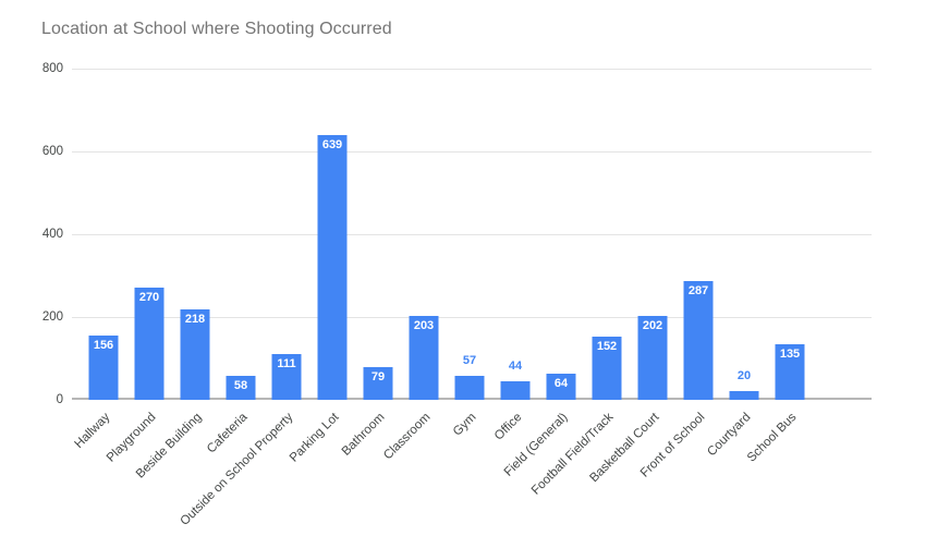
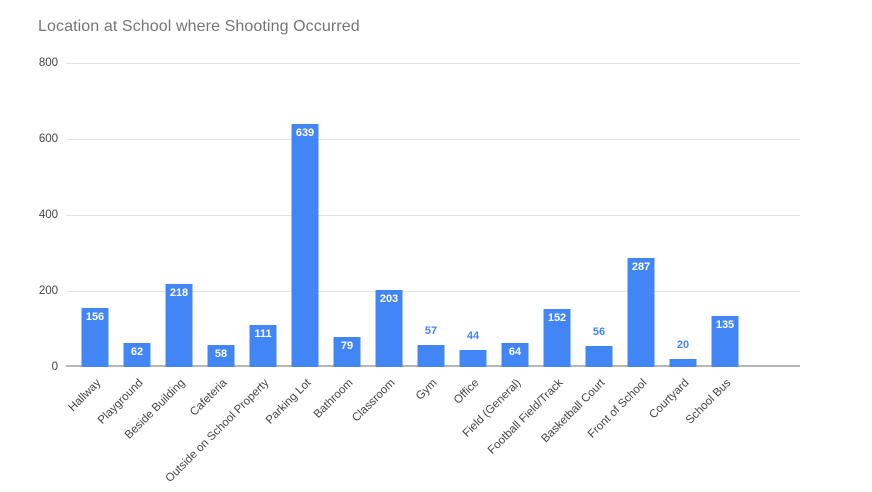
Playground: 270 -> 62
Basketball Court: 202 -> 56
